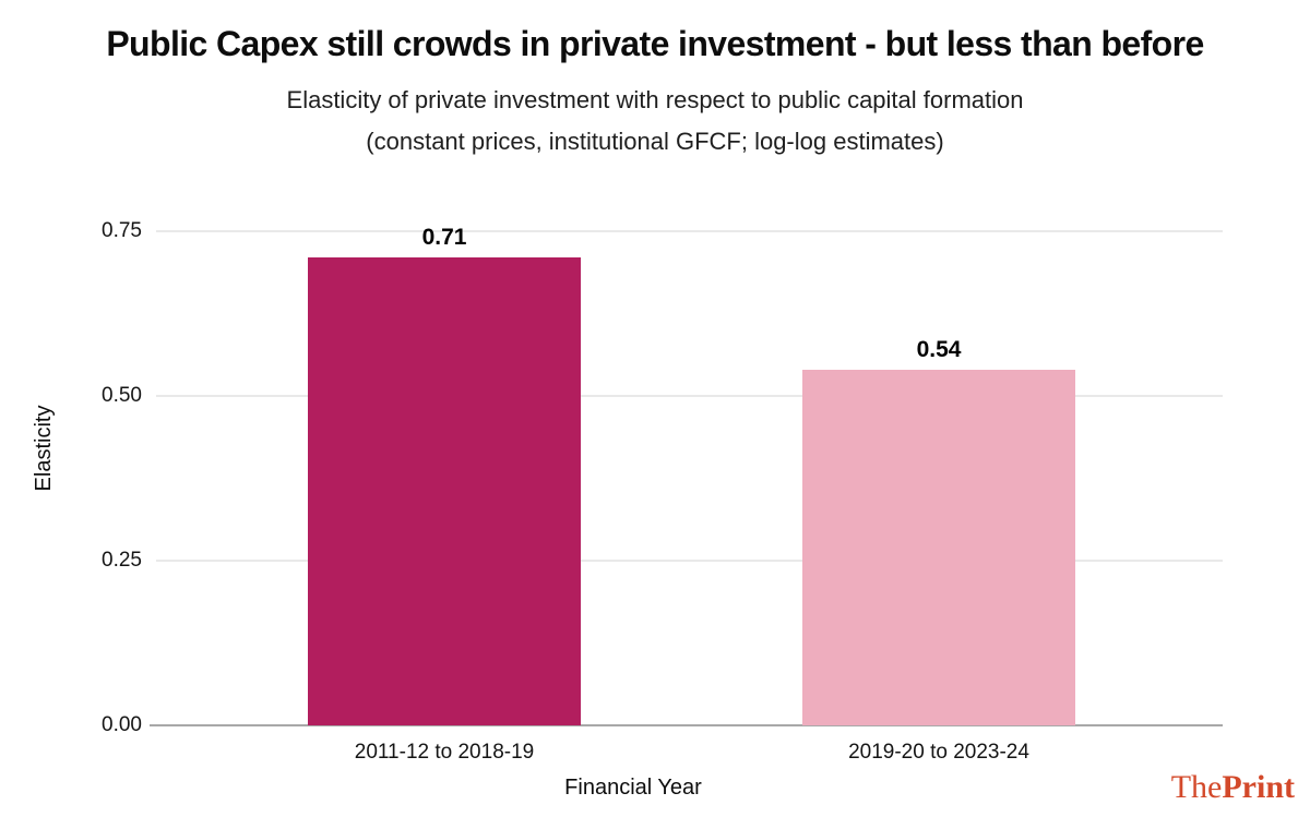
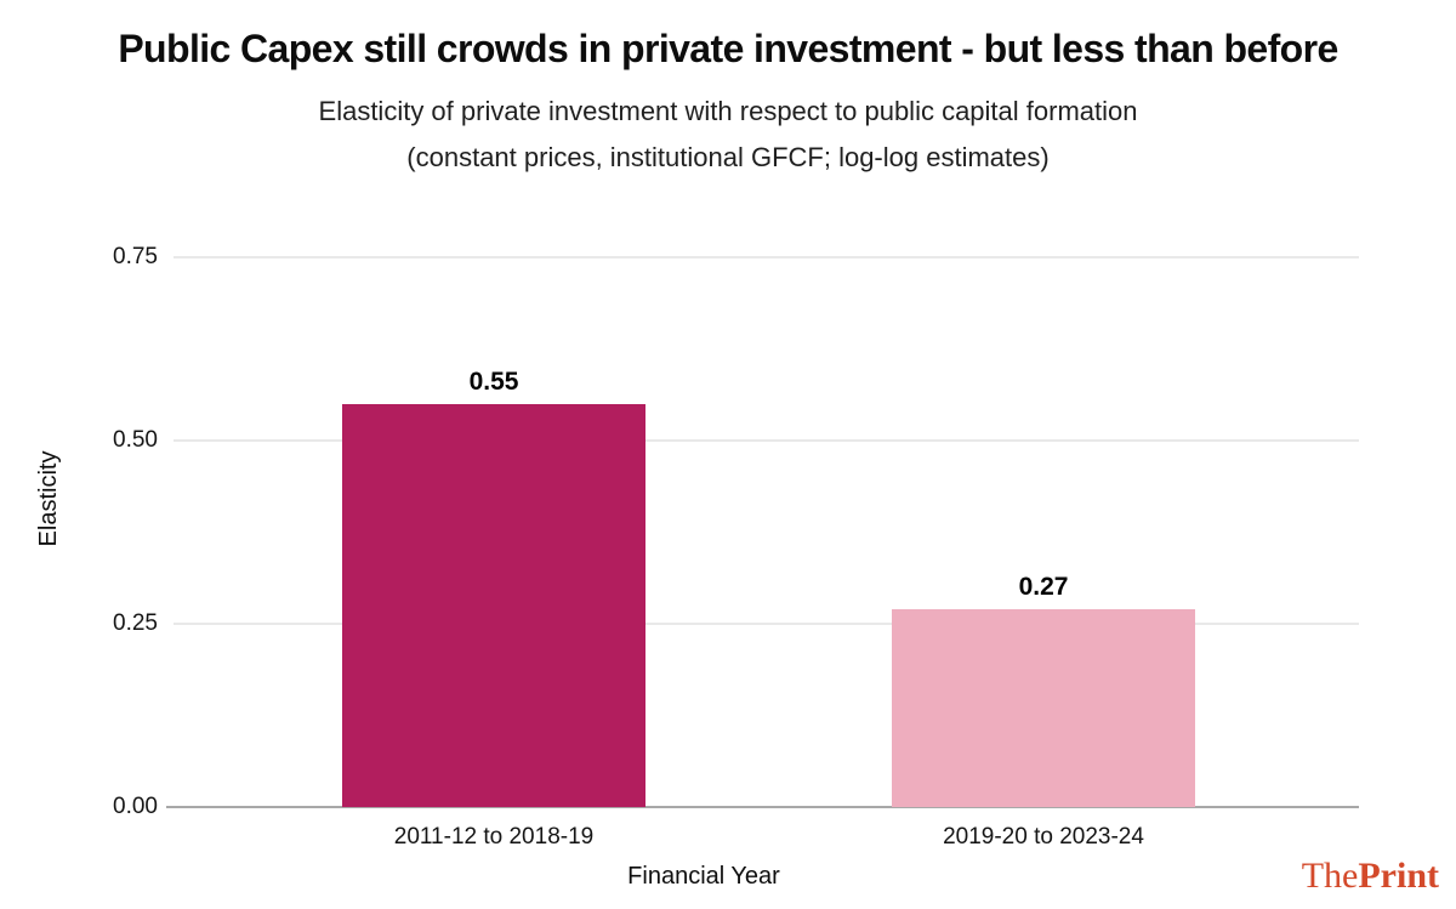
2011-12 to 2018-19: 0.71 -> 0.55
2019-20 to 2023-24: 0.54 -> 0.27
